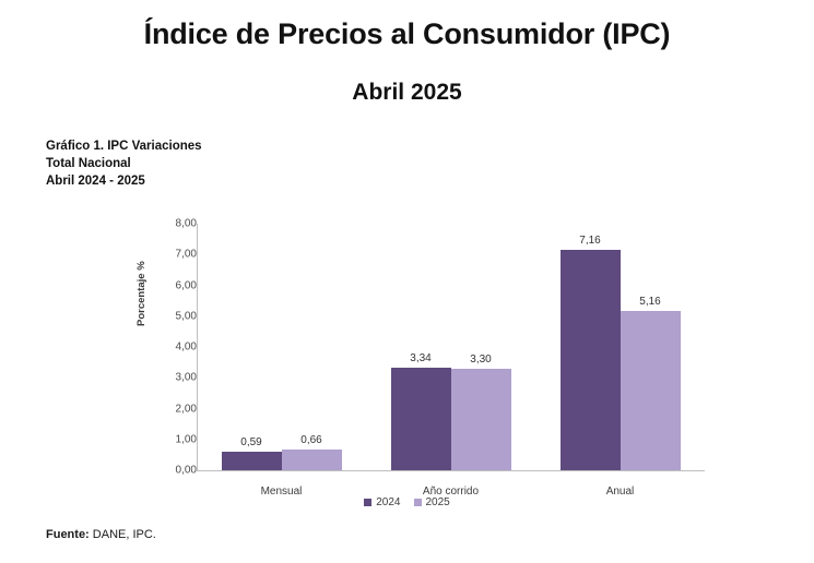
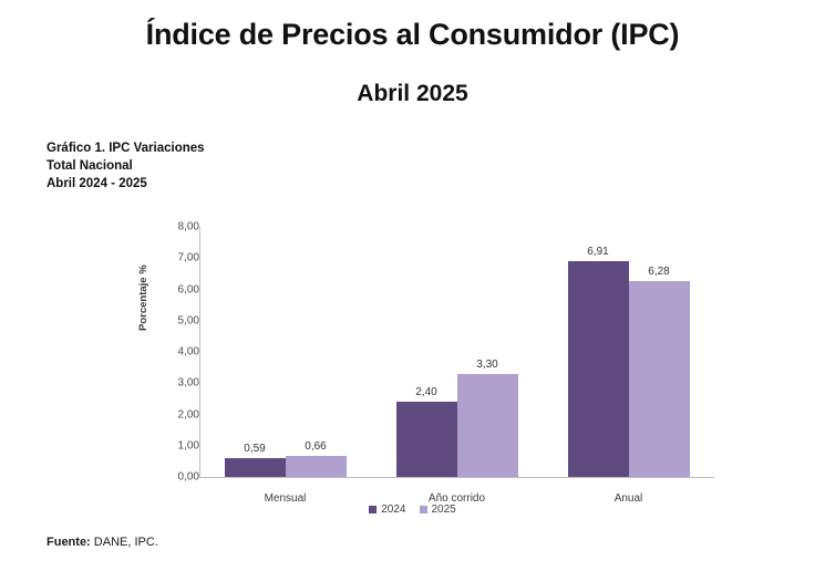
2024/Año corrido: 3,34 -> 2,40
2024/Anual: 7,16 -> 6,91
2025/Anual: 5,16 -> 6,28
